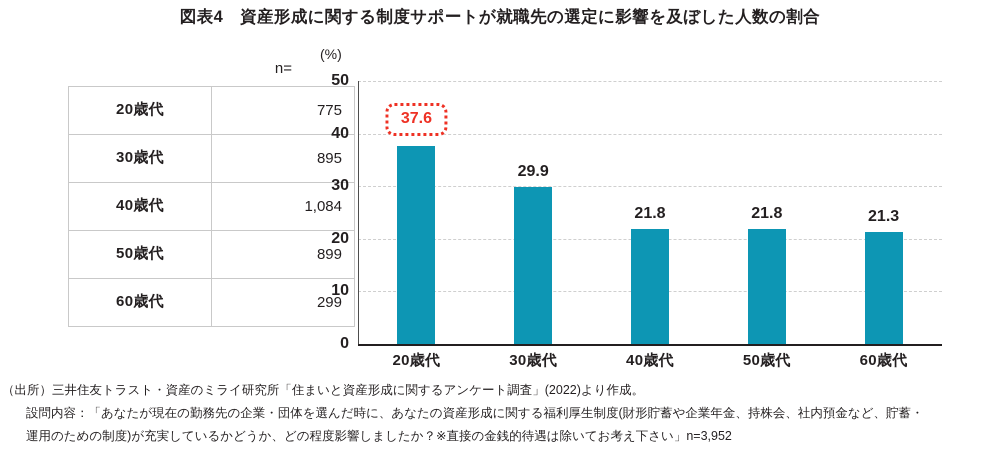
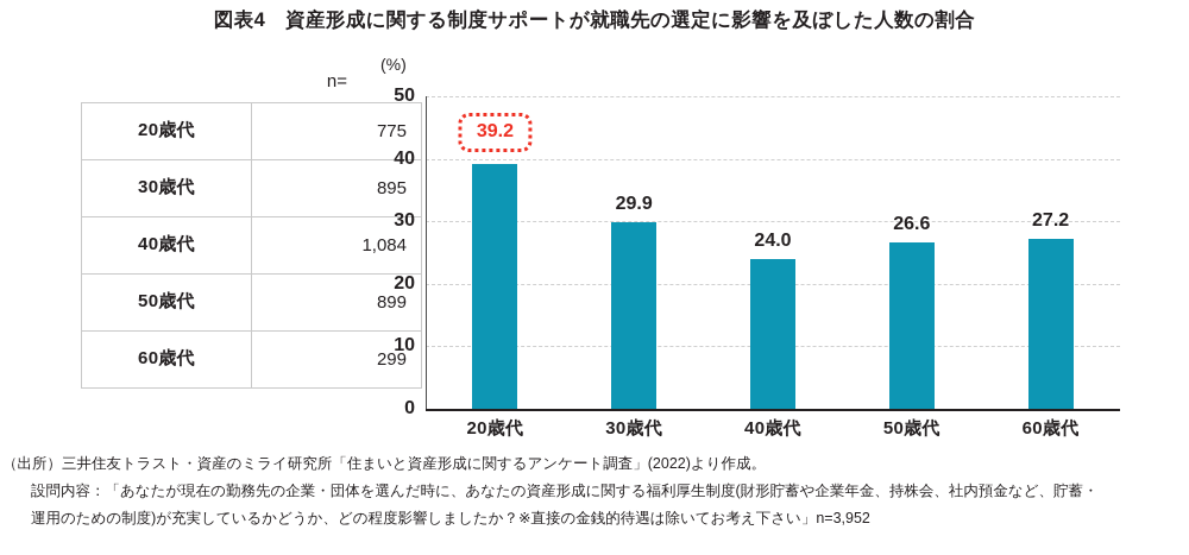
20歳代: 37.6 -> 39.2
40歳代: 21.8 -> 24.0
50歳代: 21.8 -> 26.6
60歳代: 21.3 -> 27.2
